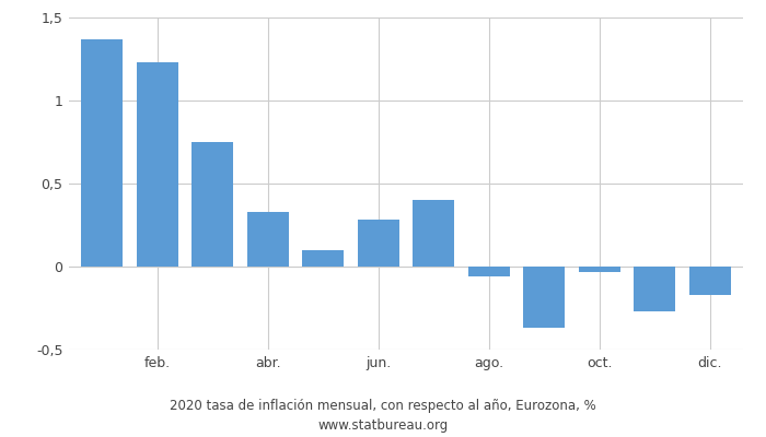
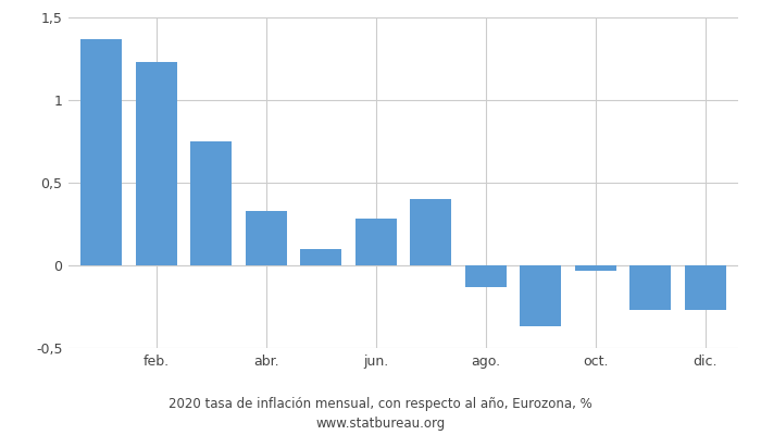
ago.: -0,06 -> -0,13
dic.: -0,17 -> -0,27
